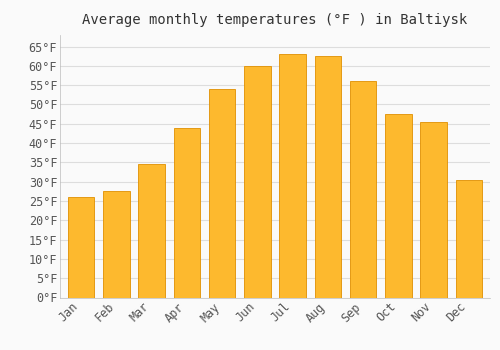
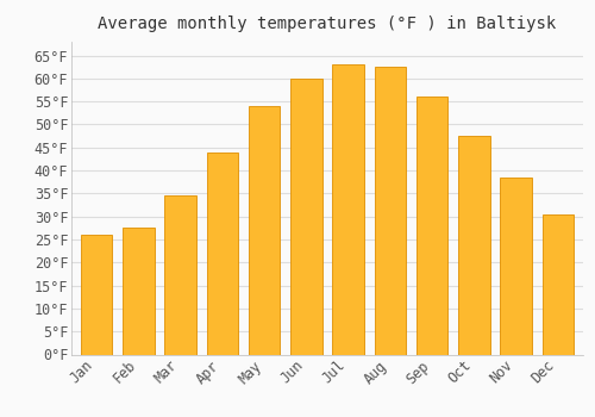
Nov: 45.5°F -> 38.5°F
